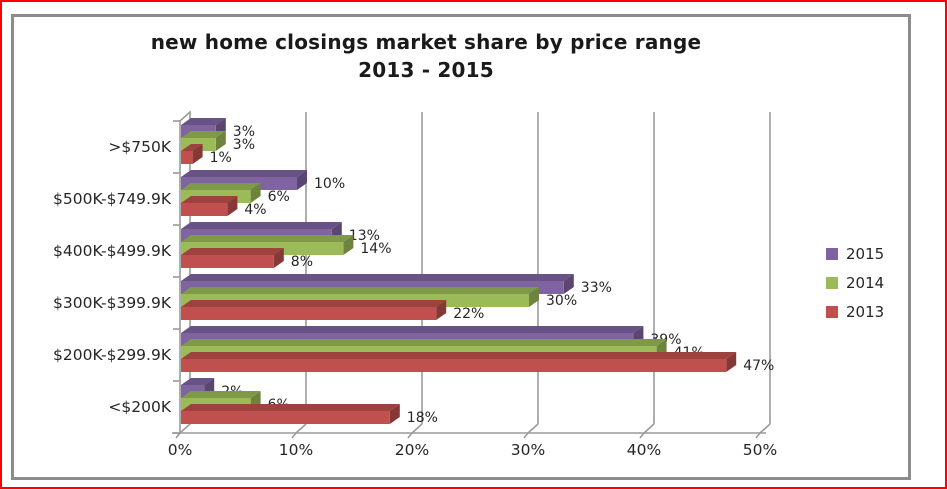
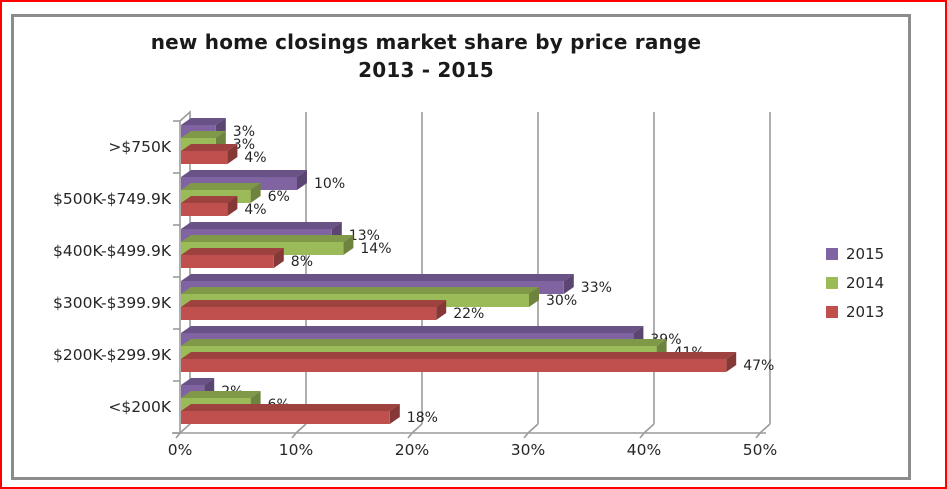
2013/>$750K: 1% -> 4%
